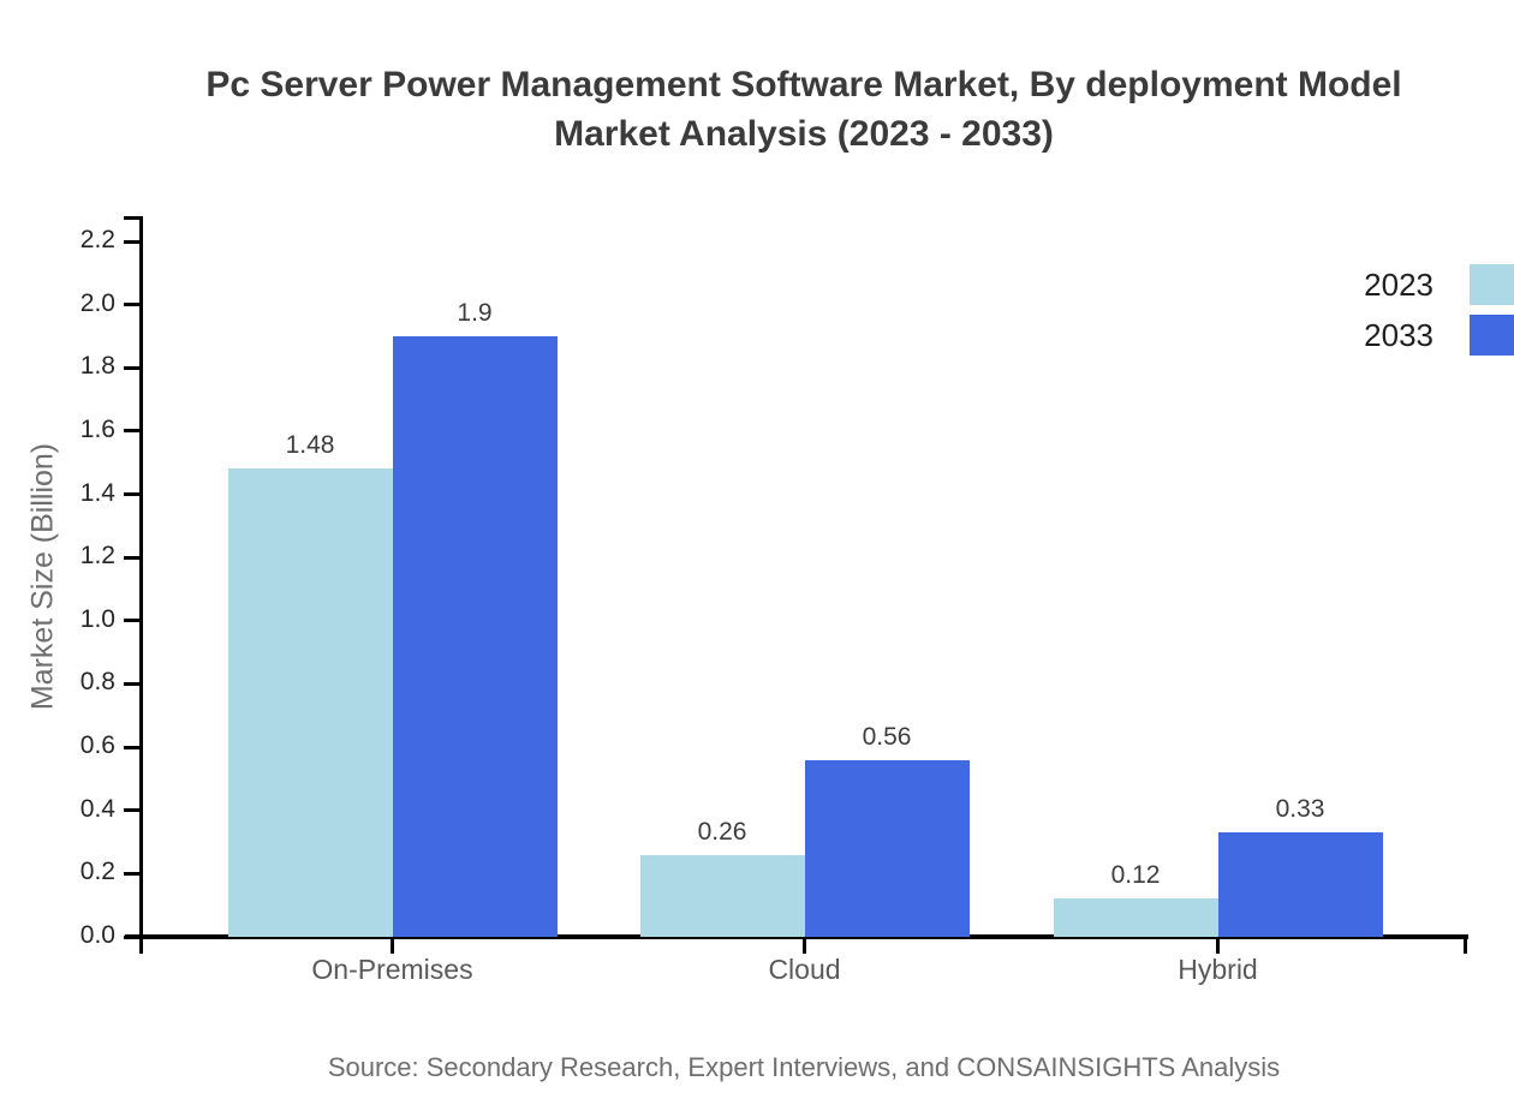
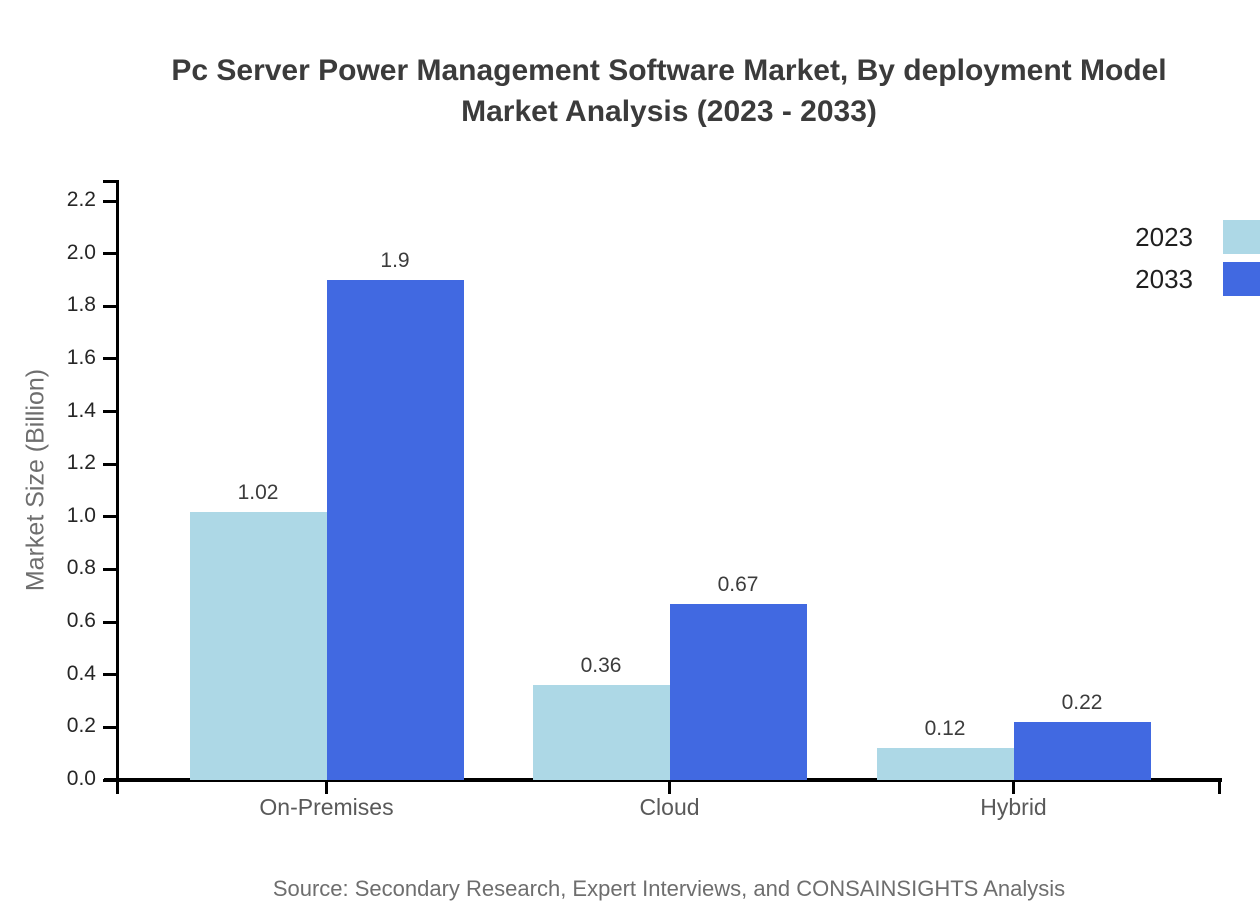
2023/On-Premises: 1.48 -> 1.02
2023/Cloud: 0.26 -> 0.36
2033/Cloud: 0.56 -> 0.67
2033/Hybrid: 0.33 -> 0.22
